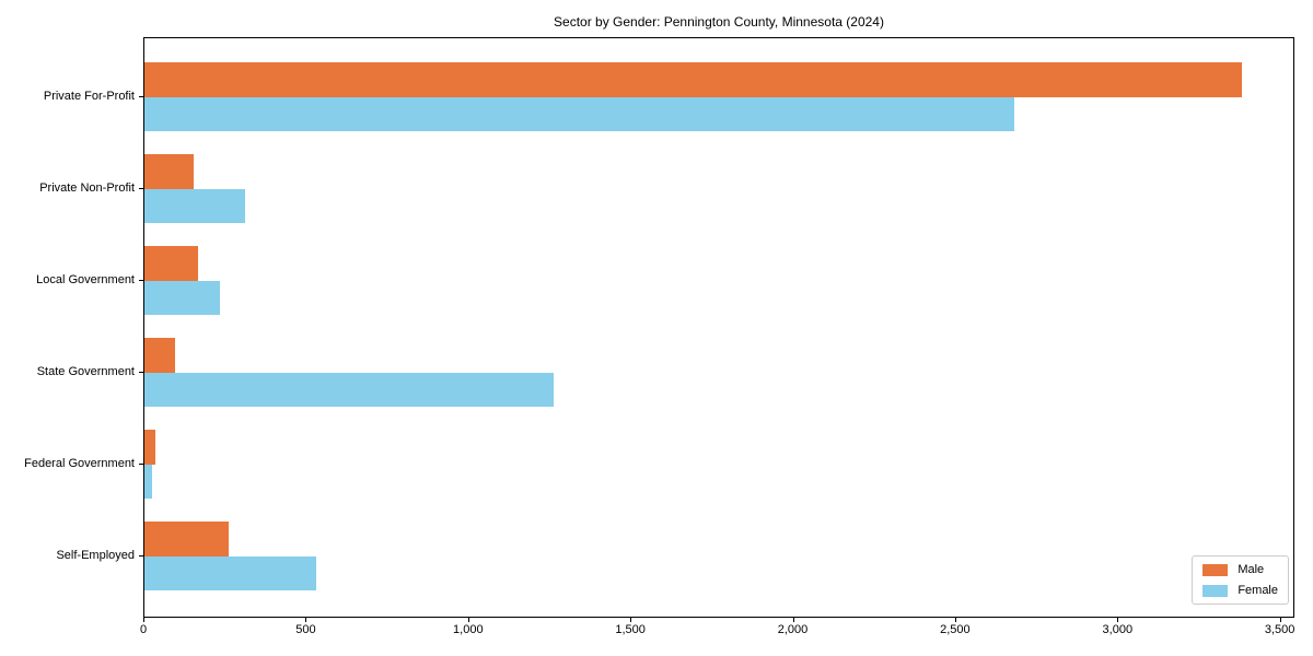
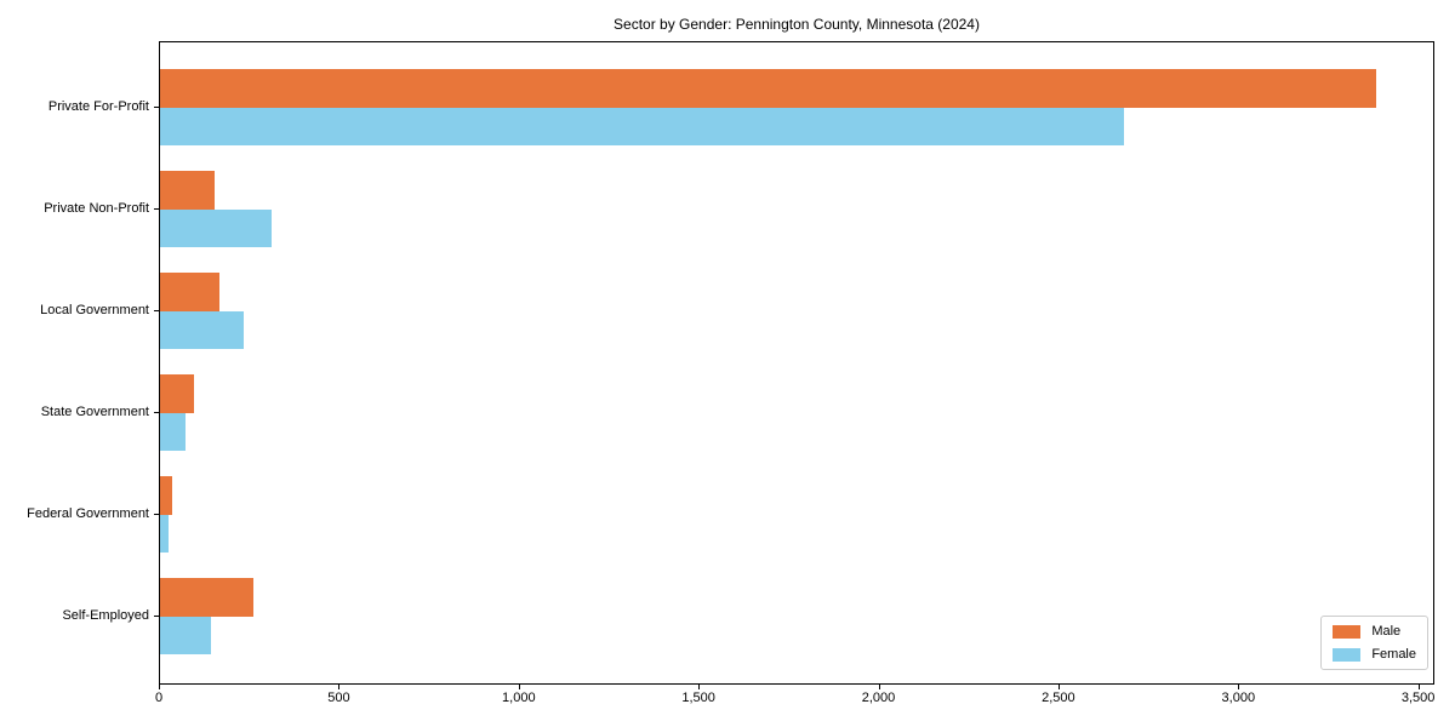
Female/State Government: 1260 -> 70
Female/Self-Employed: 530 -> 140
